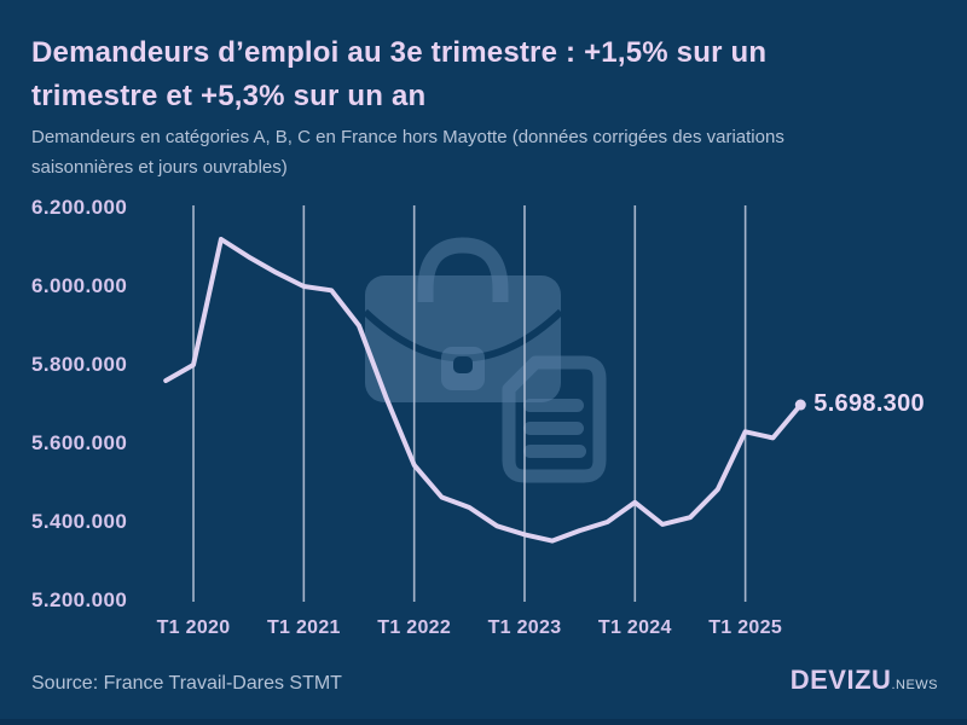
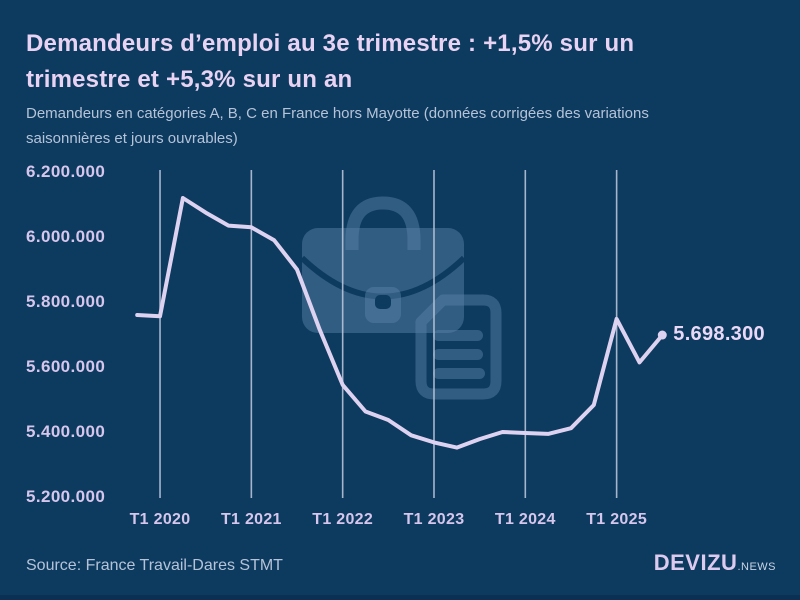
T1 2020: 5800000 -> 5760000
T1 2021: 6000000 -> 6030000
T1 2024: 5450000 -> 5400000
T1 2025: 5630000 -> 5750000
